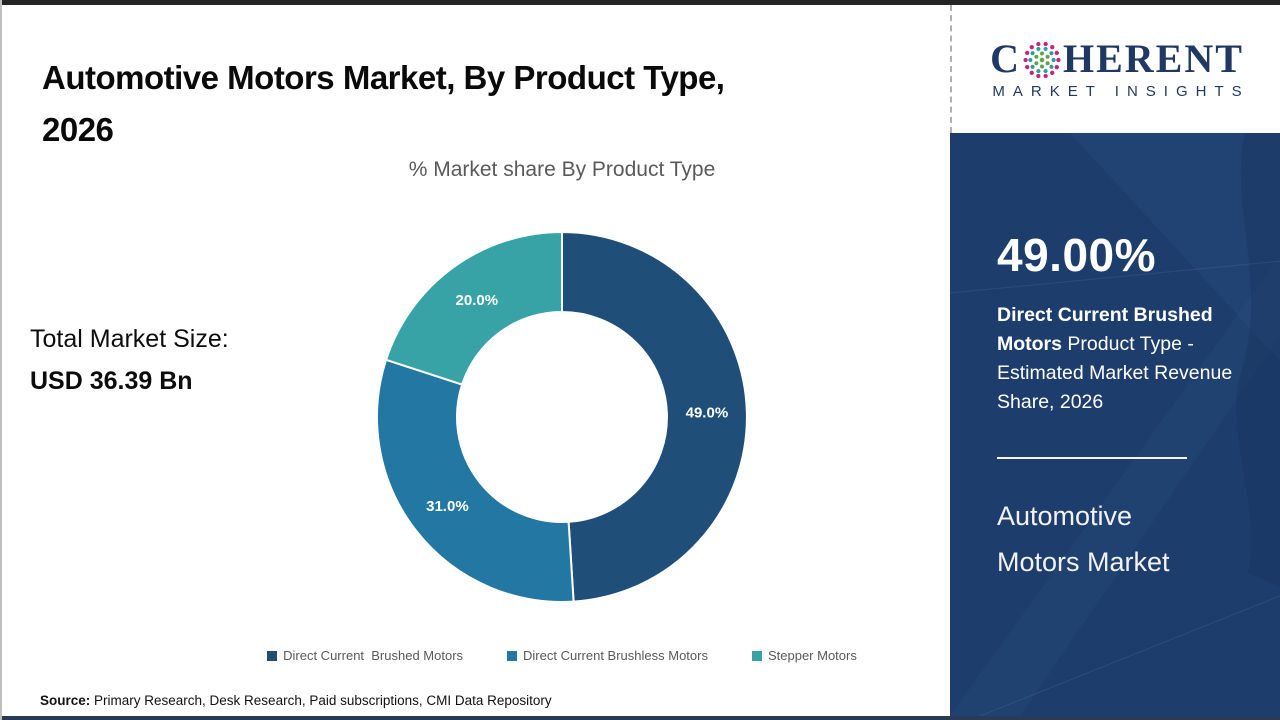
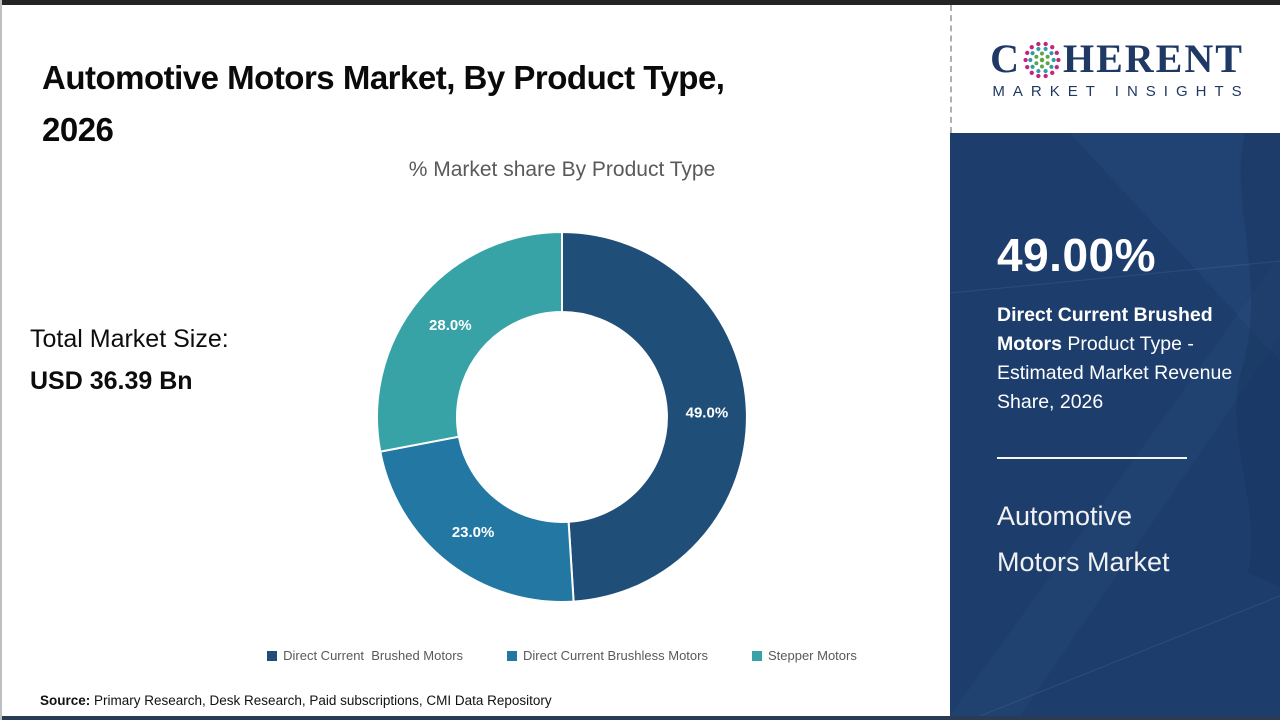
Direct Current Brushless Motors: 31.0% -> 23.0%
Stepper Motors: 20.0% -> 28.0%
